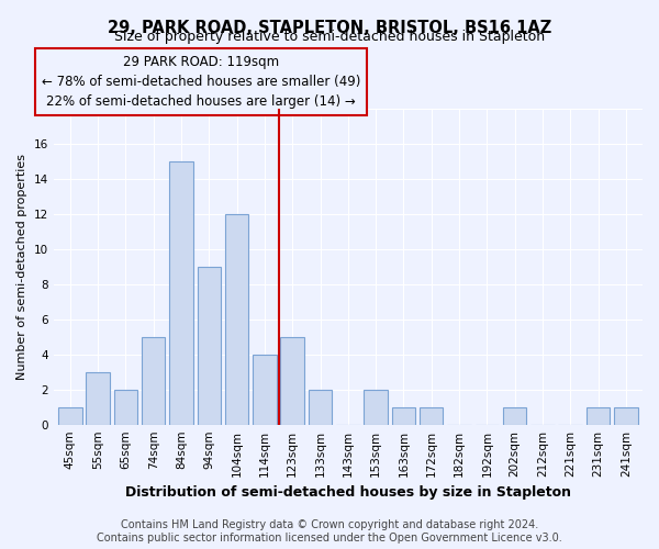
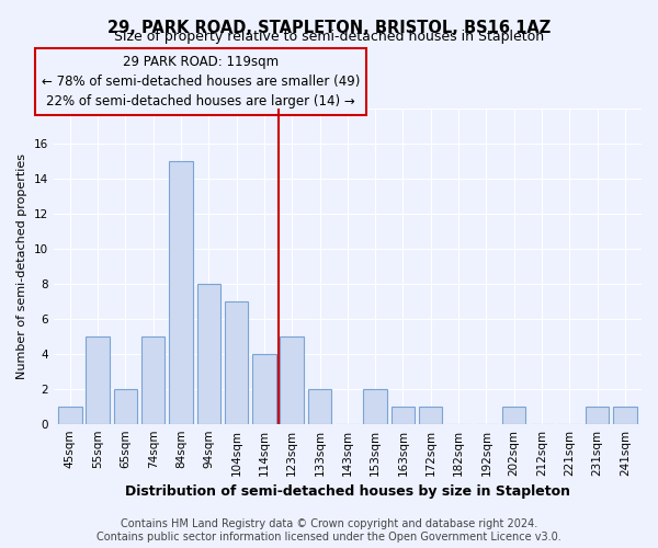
55sqm: 3 -> 5
94sqm: 9 -> 8
104sqm: 12 -> 7
